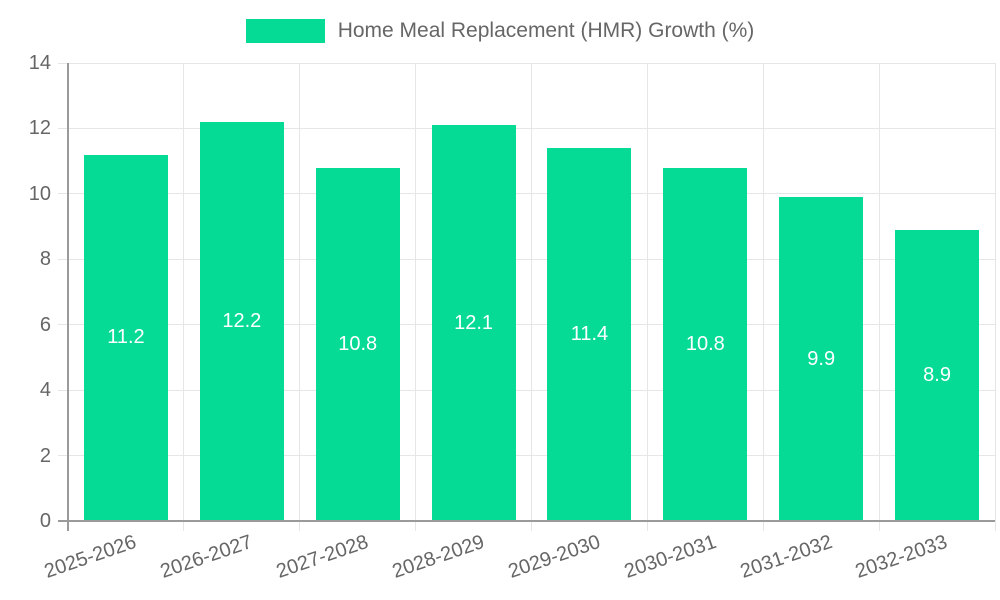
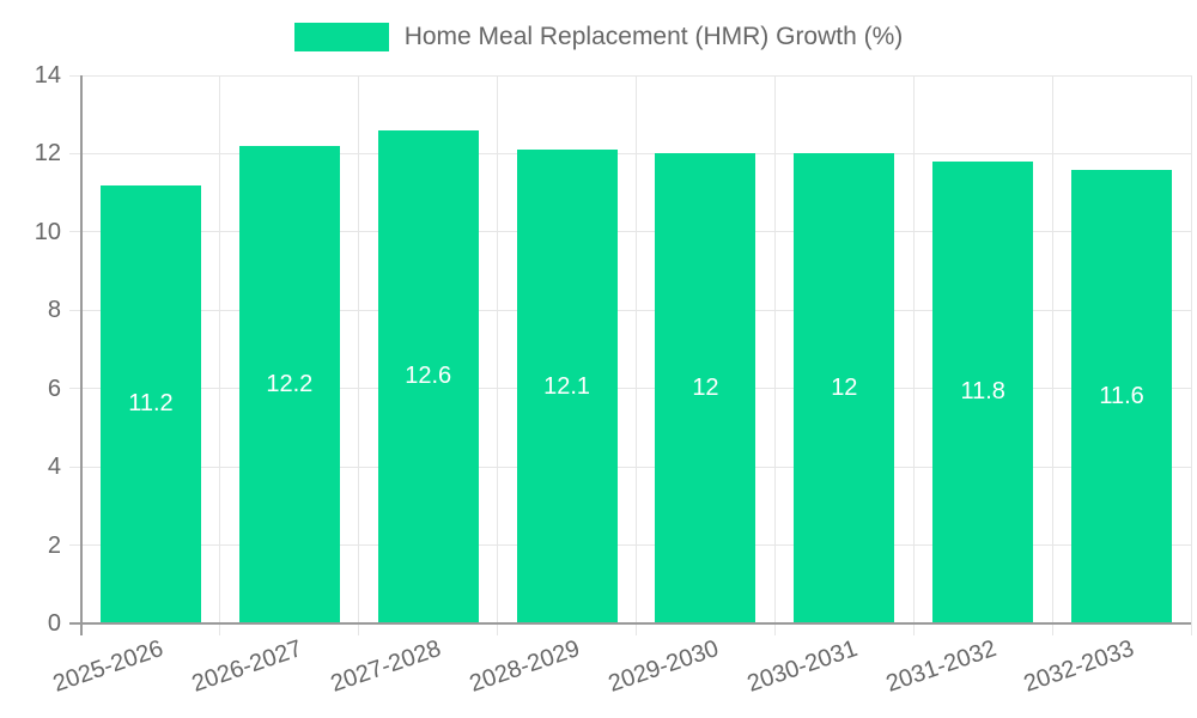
2027-2028: 10.8 -> 12.6
2029-2030: 11.4 -> 12
2030-2031: 10.8 -> 12
2031-2032: 9.9 -> 11.8
2032-2033: 8.9 -> 11.6
